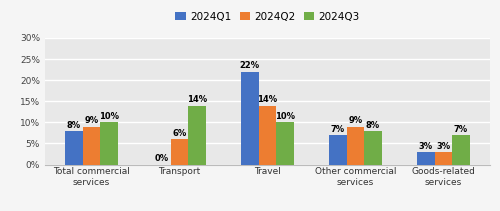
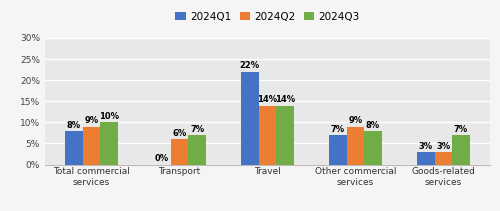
2024Q3/Transport: 14% -> 7%
2024Q3/Travel: 10% -> 14%
